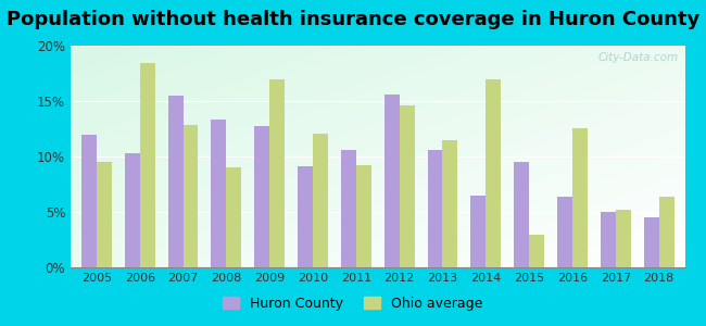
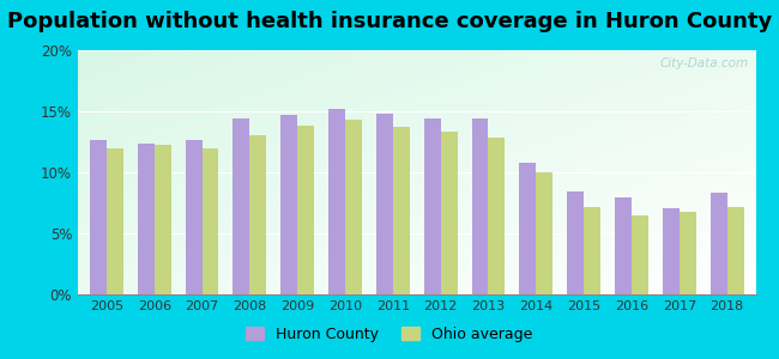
Huron County/2005: 12.0% -> 12.6%
Ohio average/2005: 9.5% -> 12.0%
Huron County/2006: 10.3% -> 12.4%
Ohio average/2006: 18.4% -> 12.3%
Huron County/2007: 15.5% -> 12.6%
Ohio average/2007: 12.8% -> 12.0%
Huron County/2008: 13.3% -> 14.4%
Ohio average/2008: 9.0% -> 13.0%
Huron County/2009: 12.7% -> 14.7%
Ohio average/2009: 17.0% -> 13.8%
Huron County/2010: 9.1% -> 15.2%
Ohio average/2010: 12.1% -> 14.3%
Huron County/2011: 10.6% -> 14.8%
Ohio average/2011: 9.2% -> 13.7%
Huron County/2012: 15.6% -> 14.4%
Ohio average/2012: 14.6% -> 13.3%
Huron County/2013: 10.6% -> 14.4%
Ohio average/2013: 11.5% -> 12.8%
Huron County/2014: 6.5% -> 10.8%
Ohio average/2014: 17.0% -> 10.0%
Huron County/2015: 9.5% -> 8.4%
Ohio average/2015: 2.9% -> 7.2%
Huron County/2016: 6.4% -> 7.9%
Ohio average/2016: 12.5% -> 6.5%
Huron County/2017: 5.0% -> 7.1%
Ohio average/2017: 5.2% -> 6.8%
Huron County/2018: 4.5% -> 8.3%
Ohio average/2018: 6.4% -> 7.2%
